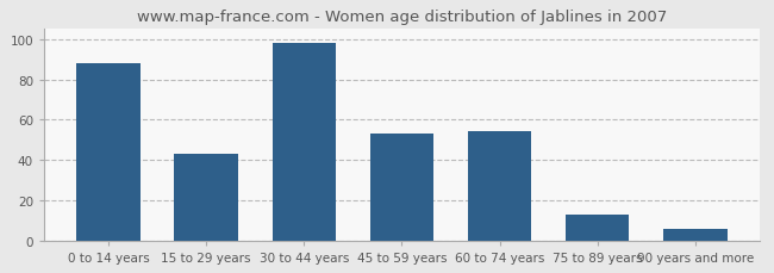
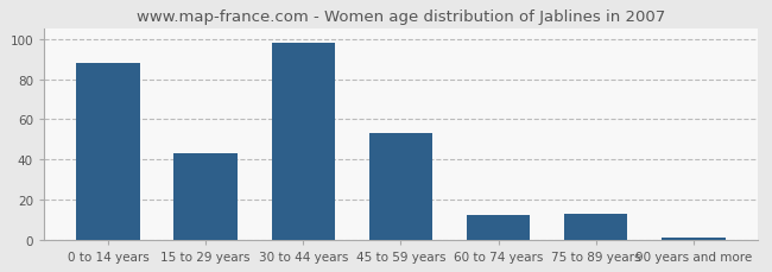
60 to 74 years: 54 -> 12
90 years and more: 6 -> 1
